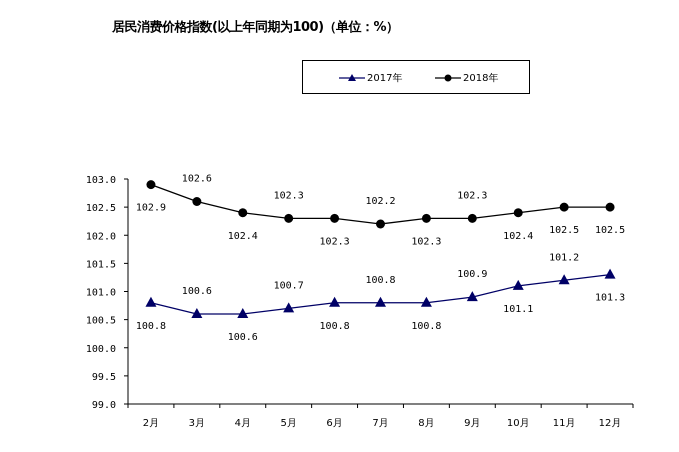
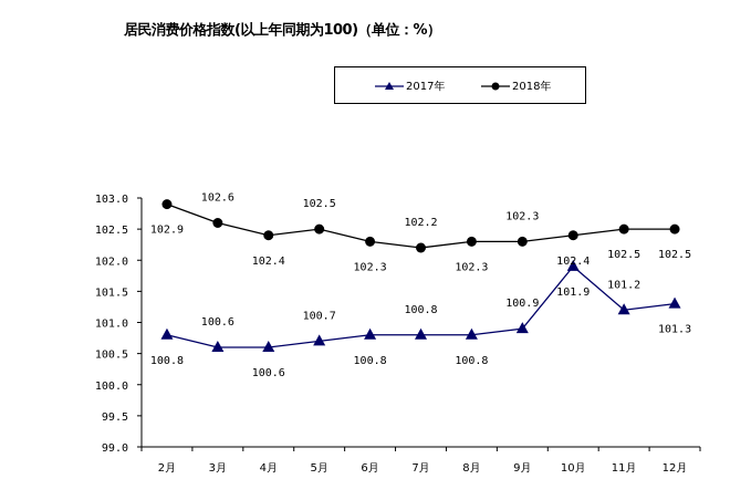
2018年/5月: 102.3 -> 102.5
2017年/10月: 101.1 -> 101.9
